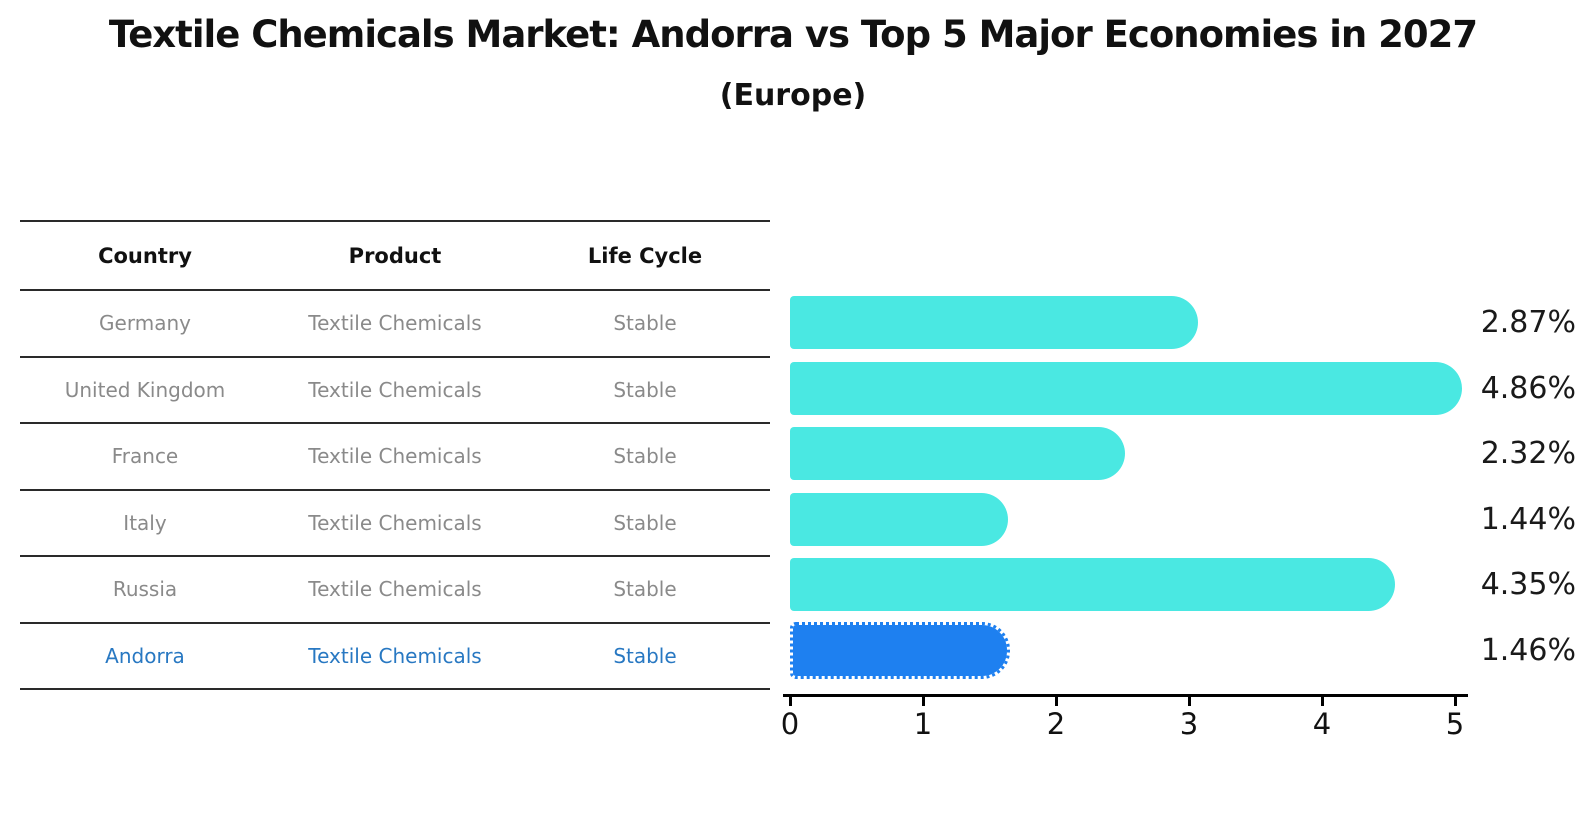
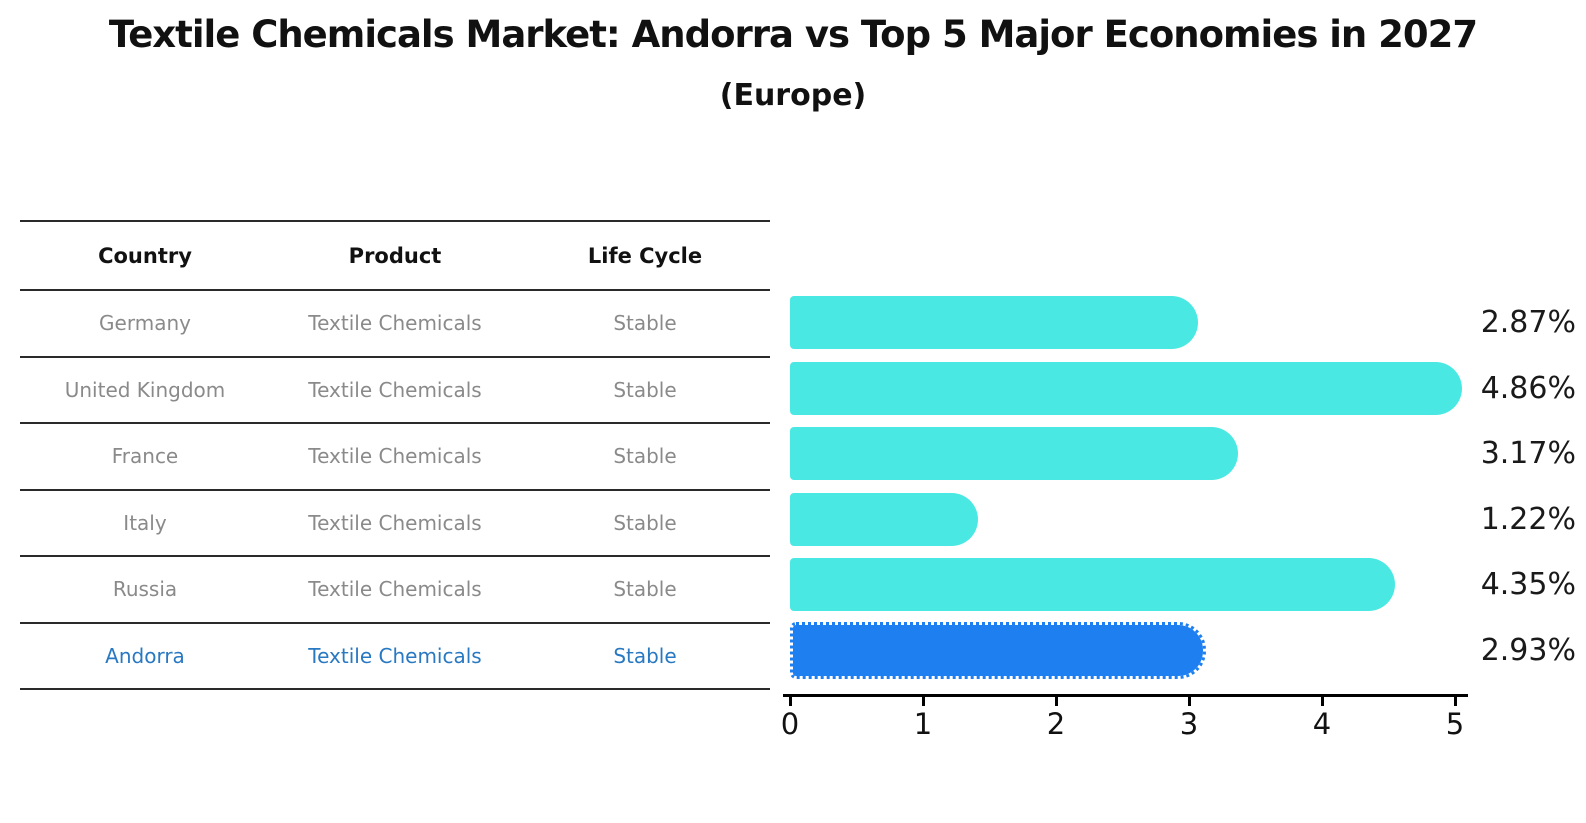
France: 2.32% -> 3.17%
Italy: 1.44% -> 1.22%
Andorra: 1.46% -> 2.93%
